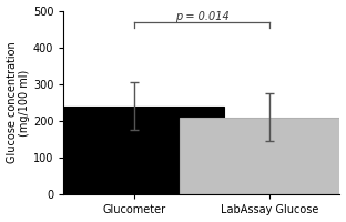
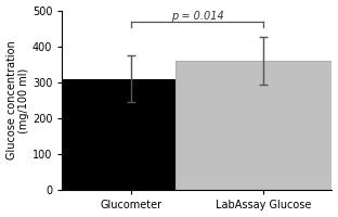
Glucometer: 240 -> 310
LabAssay Glucose: 210 -> 360
